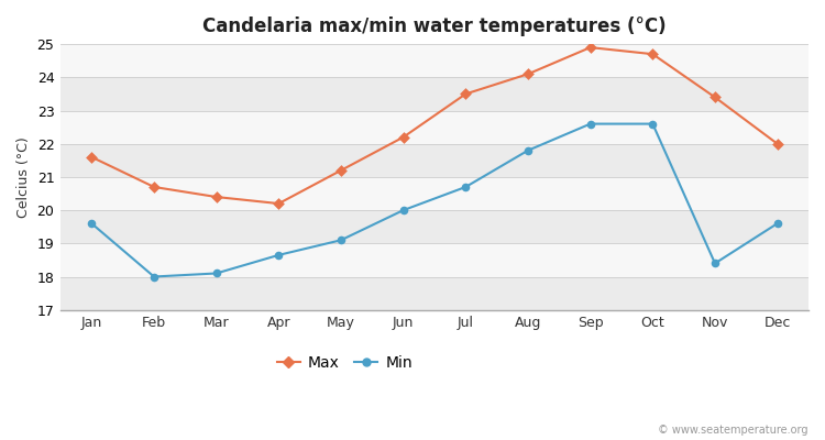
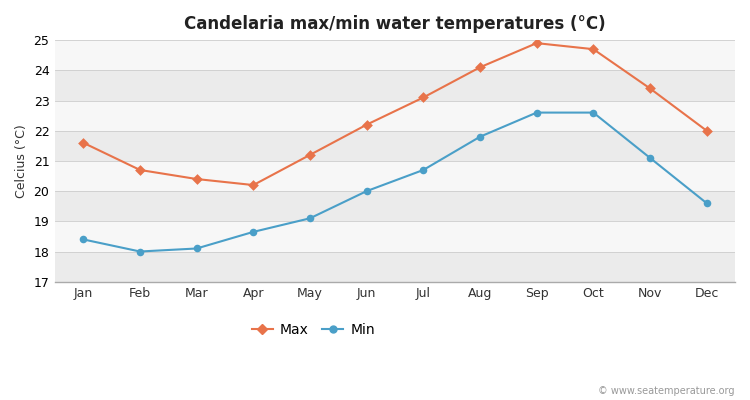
Min/Jan: 19.60 -> 18.40
Max/Jul: 23.5 -> 23.1
Min/Nov: 18.40 -> 21.10
